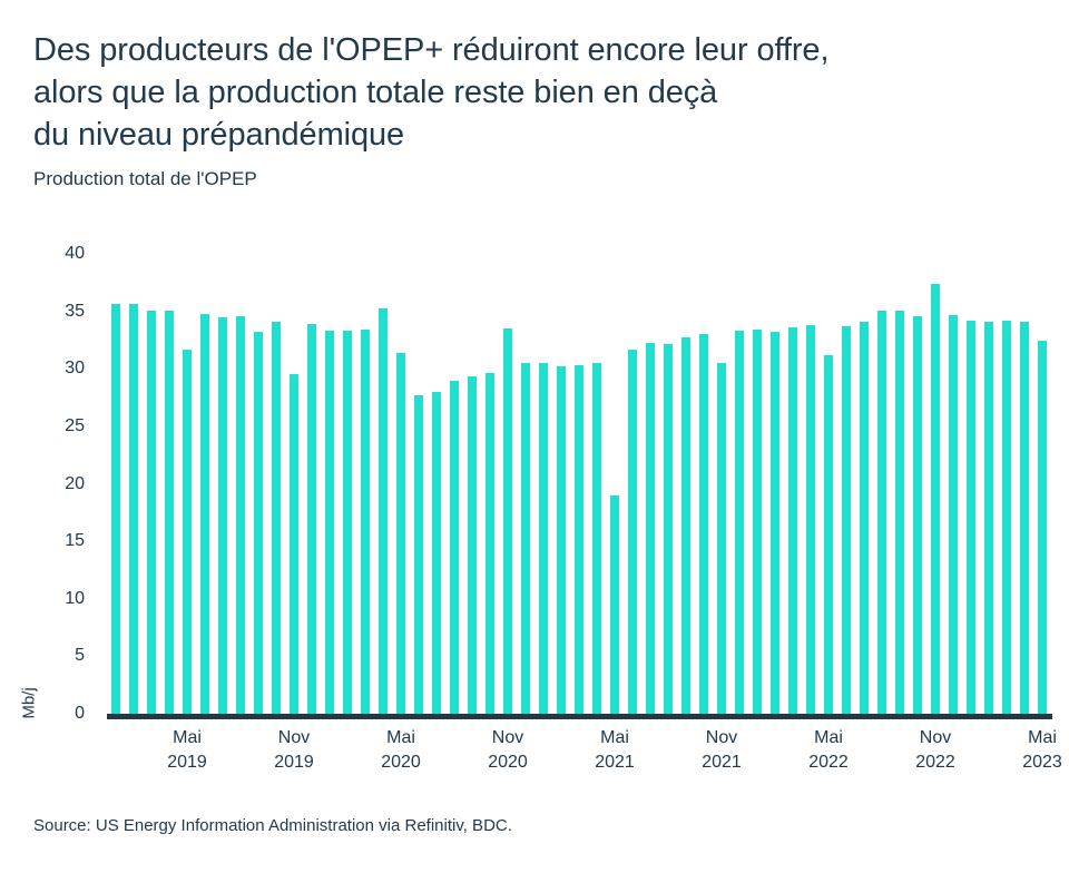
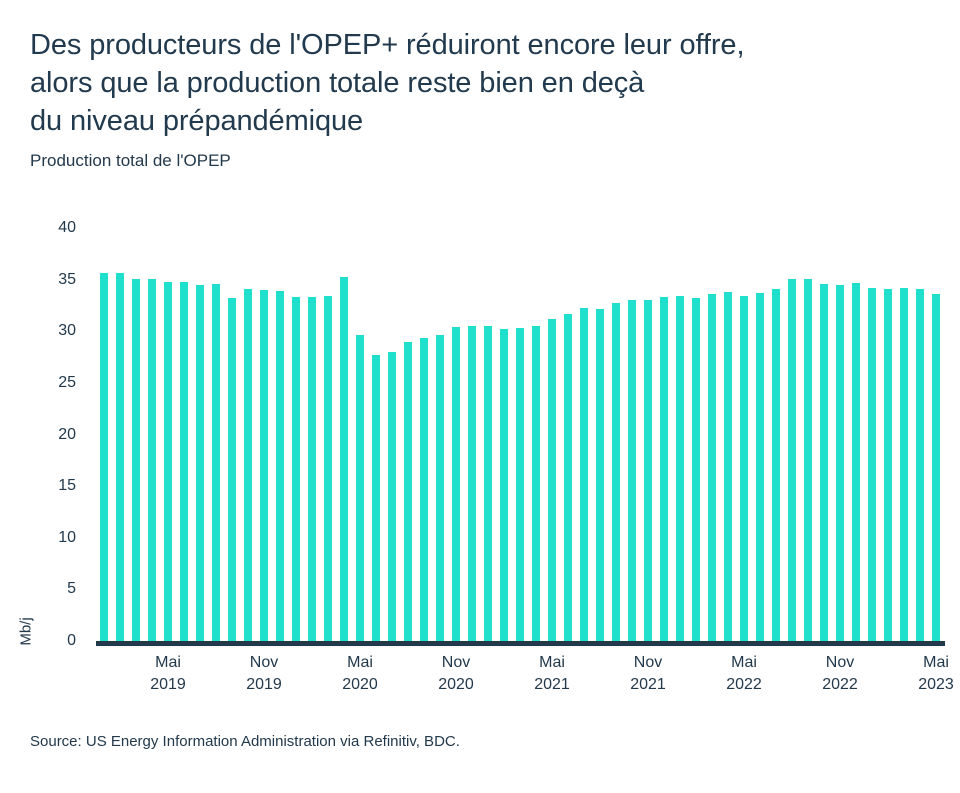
Mai 2019: 31.7 -> 34.8
Nov 2019: 29.5 -> 34.0
Mai 2020: 31.4 -> 29.6
Nov 2020: 33.5 -> 30.4
Mai 2021: 19.0 -> 31.2
Nov 2021: 30.5 -> 33.0
Mai 2022: 31.2 -> 33.4
Nov 2022: 37.4 -> 34.5
Mai 2023: 32.4 -> 33.6
